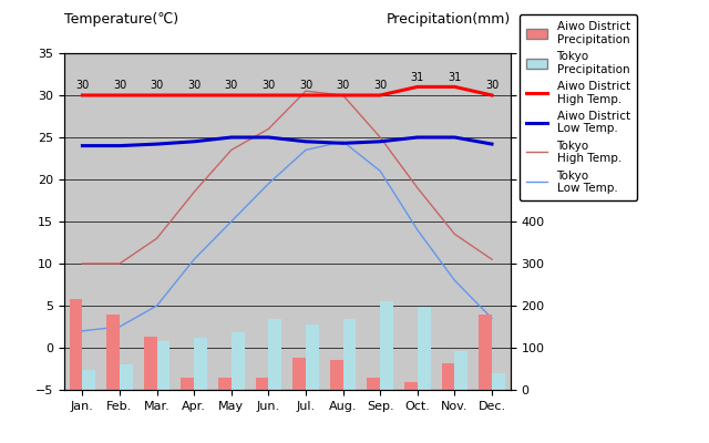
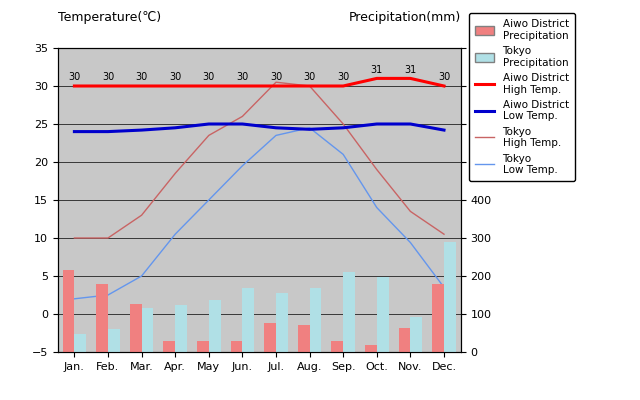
Tokyo Low Temp./Nov.: 8.0 -> 9.4
Tokyo Precipitation/Dec.: 40 -> 290
